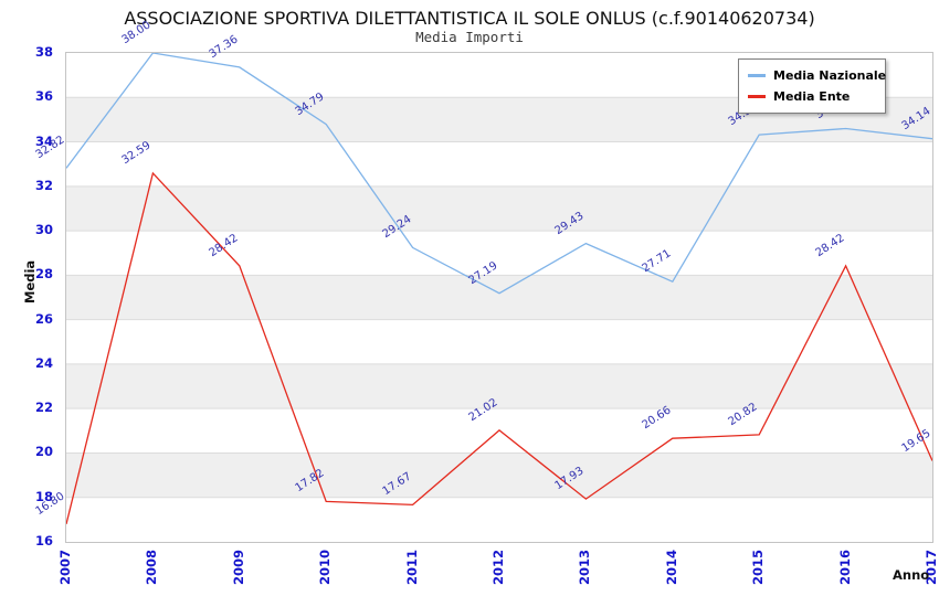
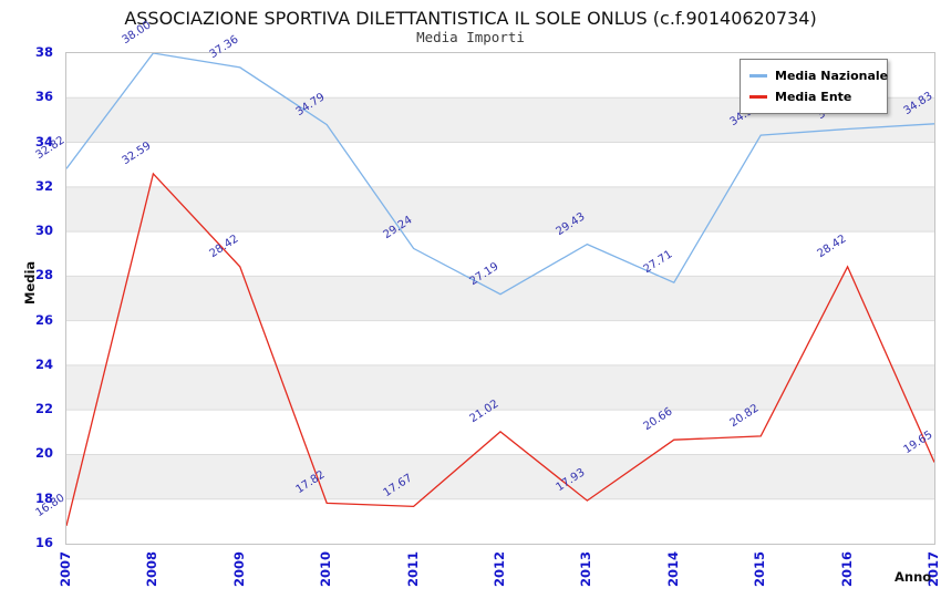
Media Nazionale/2017: 34.14 -> 34.83
